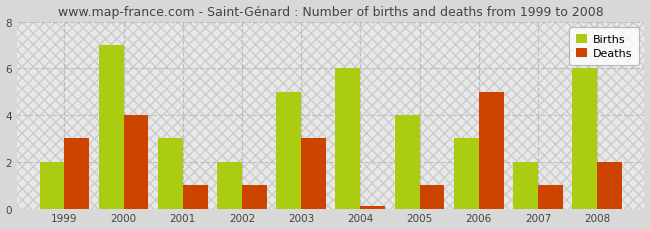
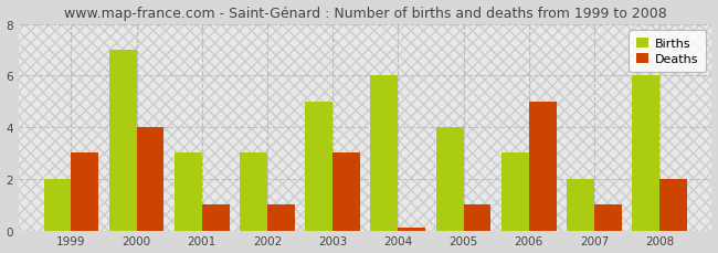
Births/2002: 2 -> 3
